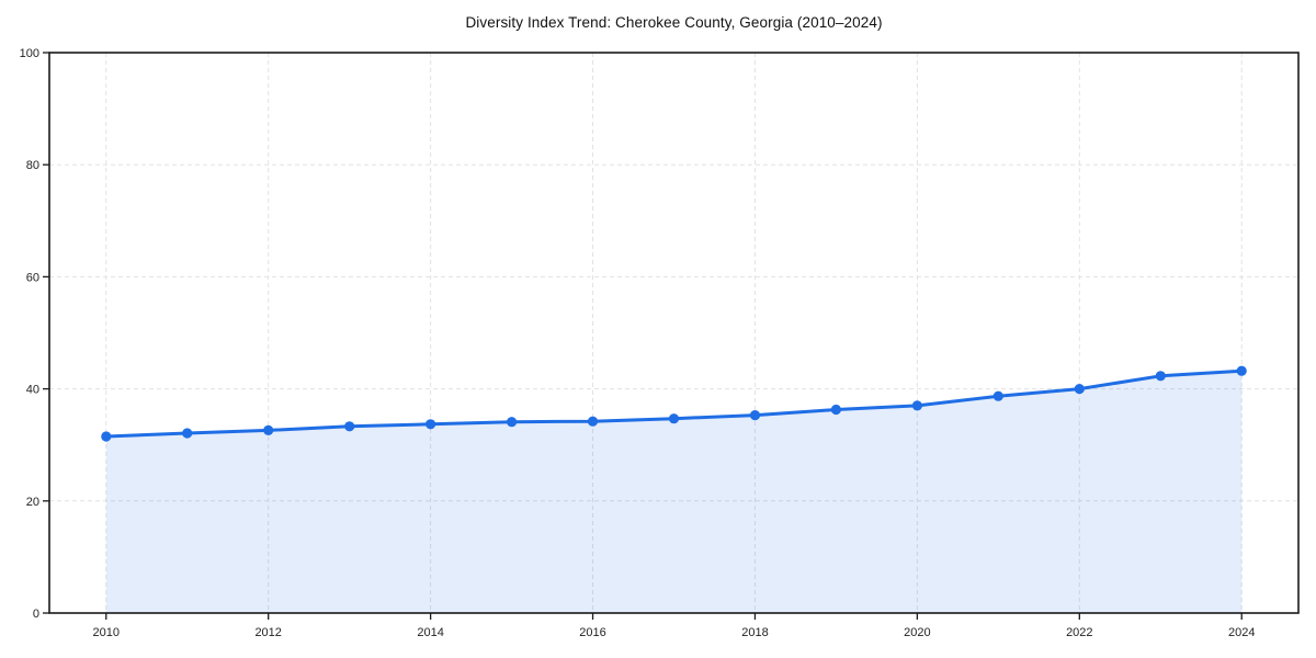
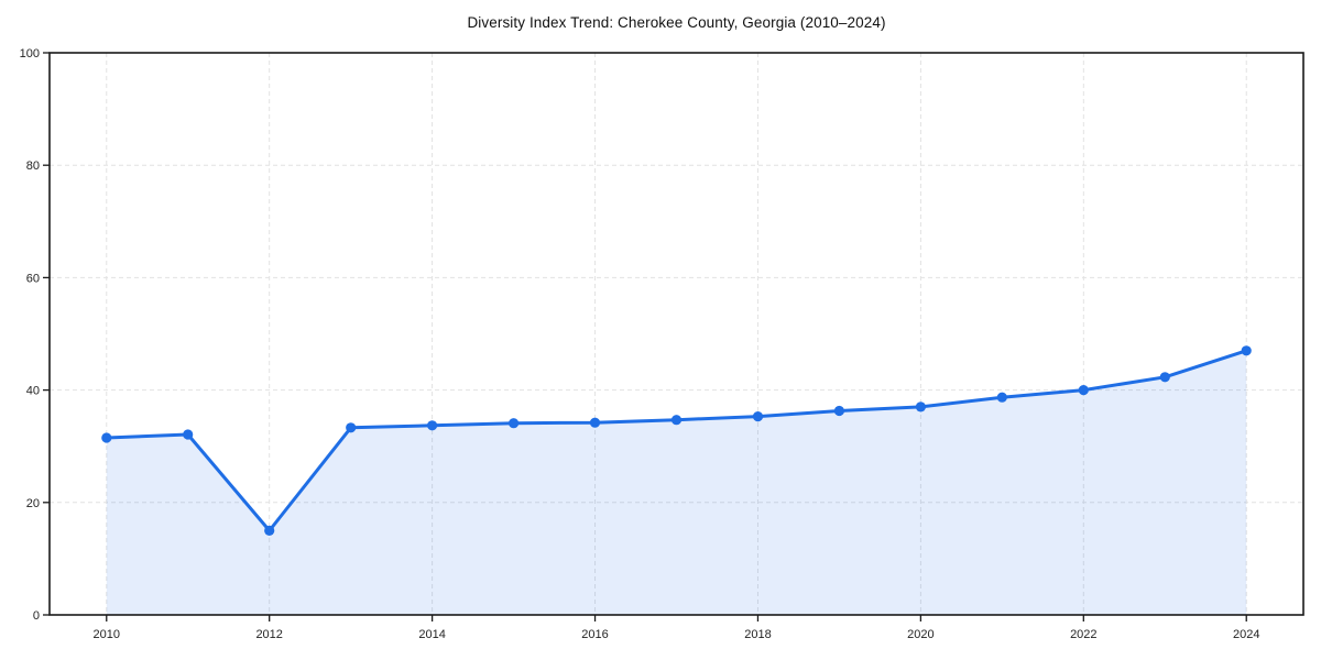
2012: 33 -> 15
2024: 43 -> 47
